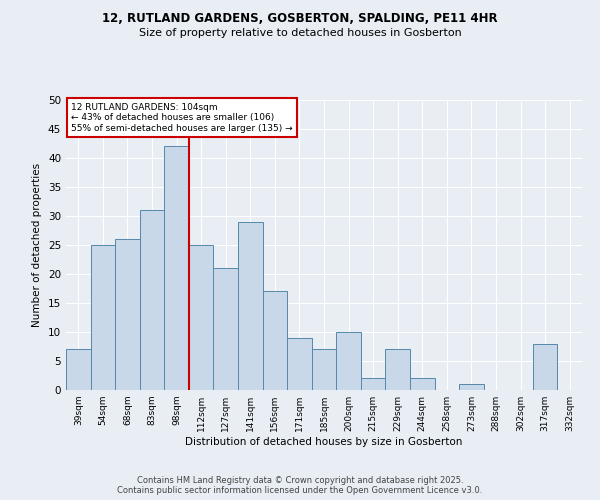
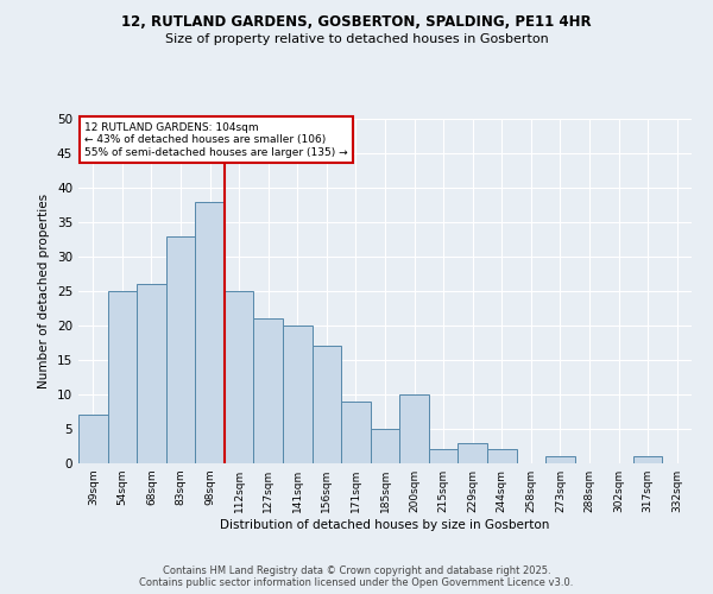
83sqm: 31 -> 33
98sqm: 42 -> 38
141sqm: 29 -> 20
185sqm: 7 -> 5
229sqm: 7 -> 3
317sqm: 8 -> 1
